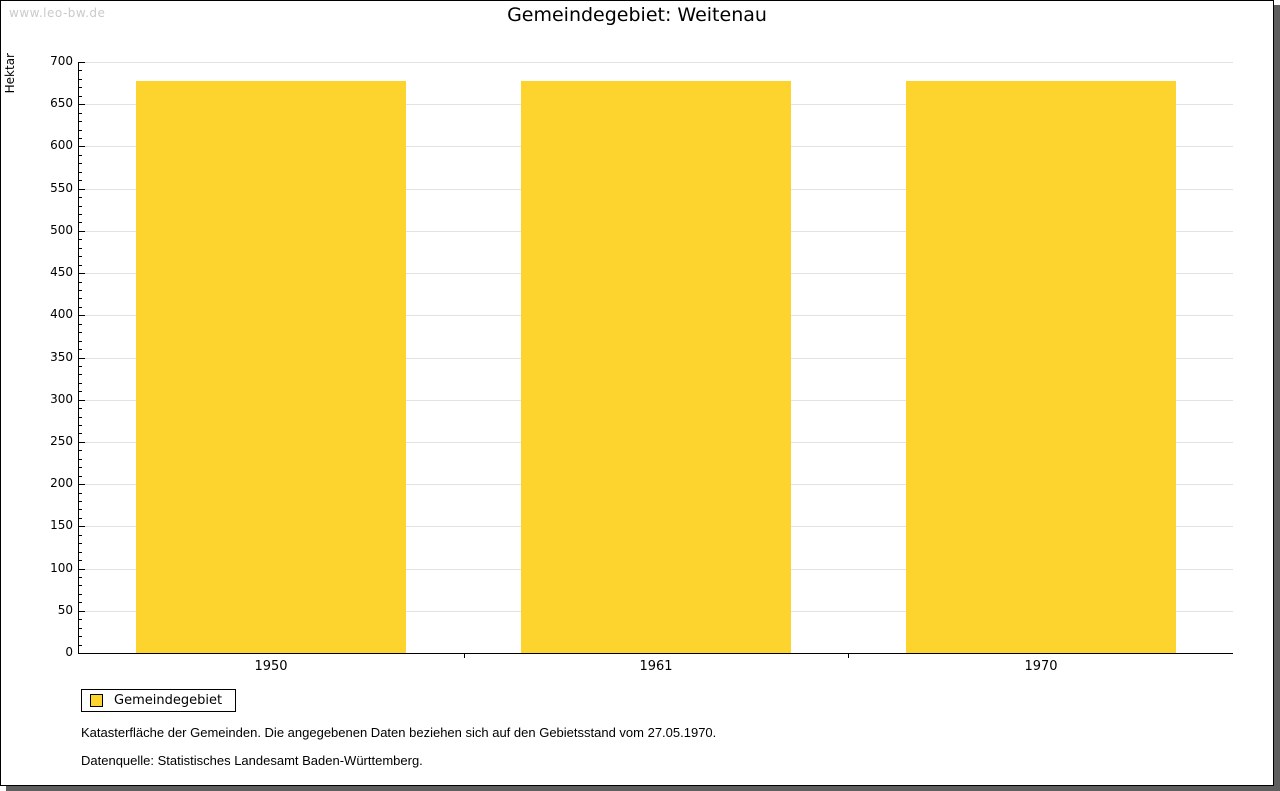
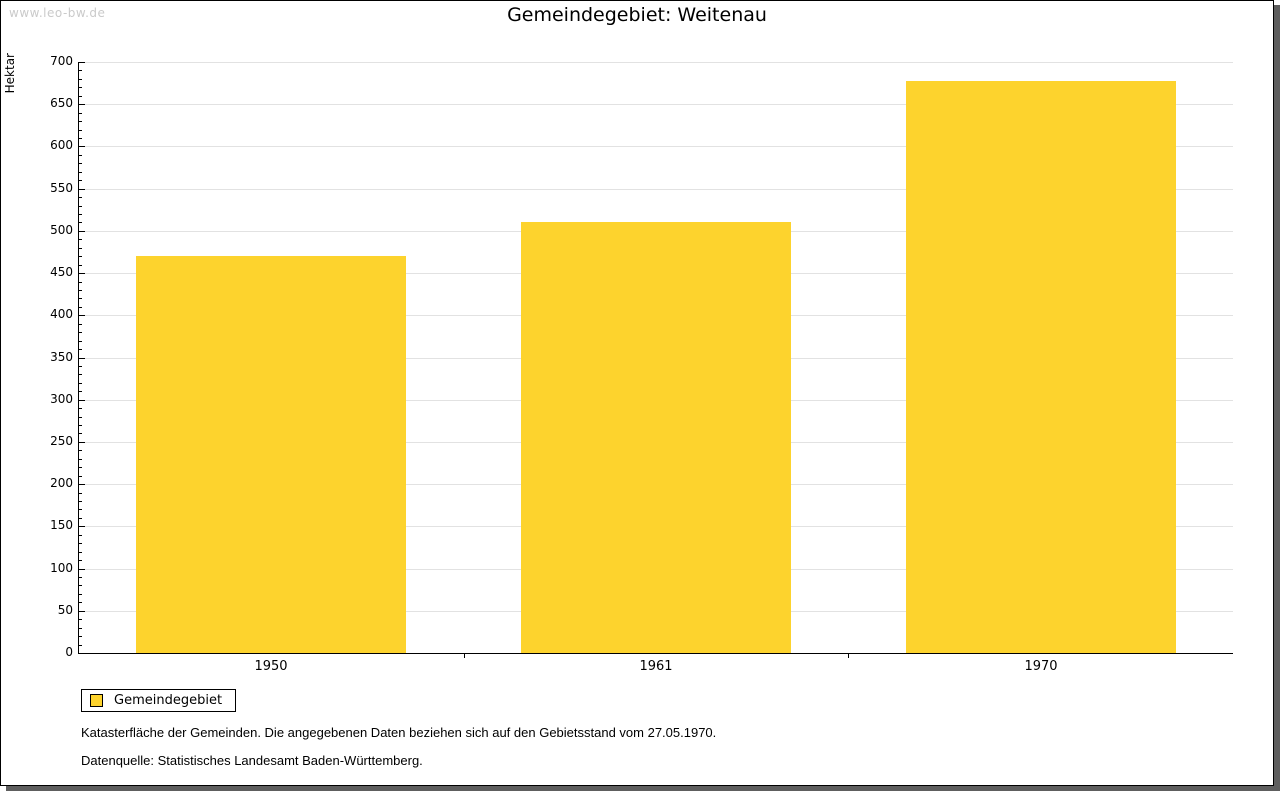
1950: 680 -> 470
1961: 680 -> 510
